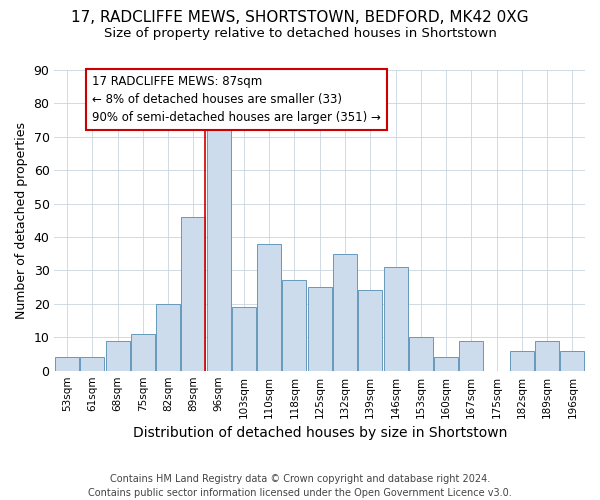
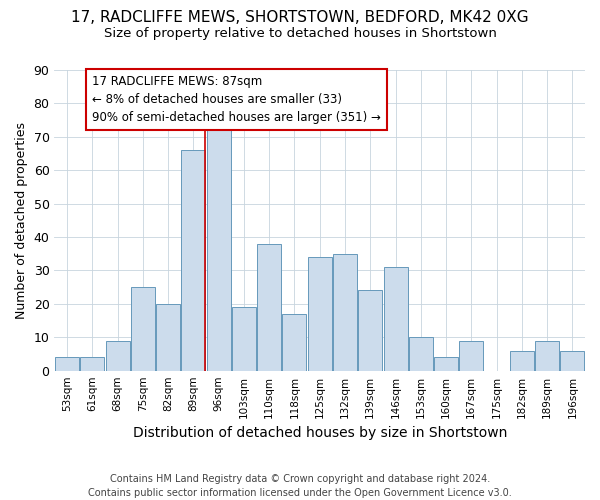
75sqm: 11 -> 25
89sqm: 46 -> 66
118sqm: 27 -> 17
125sqm: 25 -> 34
